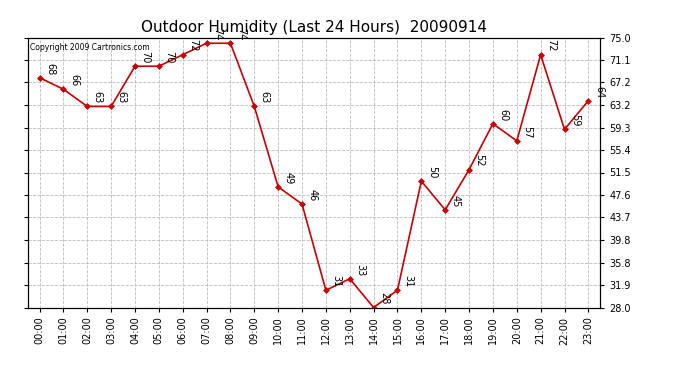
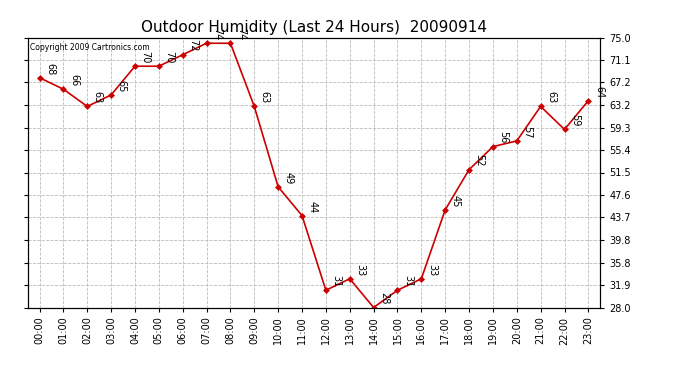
03:00: 63 -> 65
11:00: 46 -> 44
16:00: 50 -> 33
19:00: 60 -> 56
21:00: 72 -> 63
